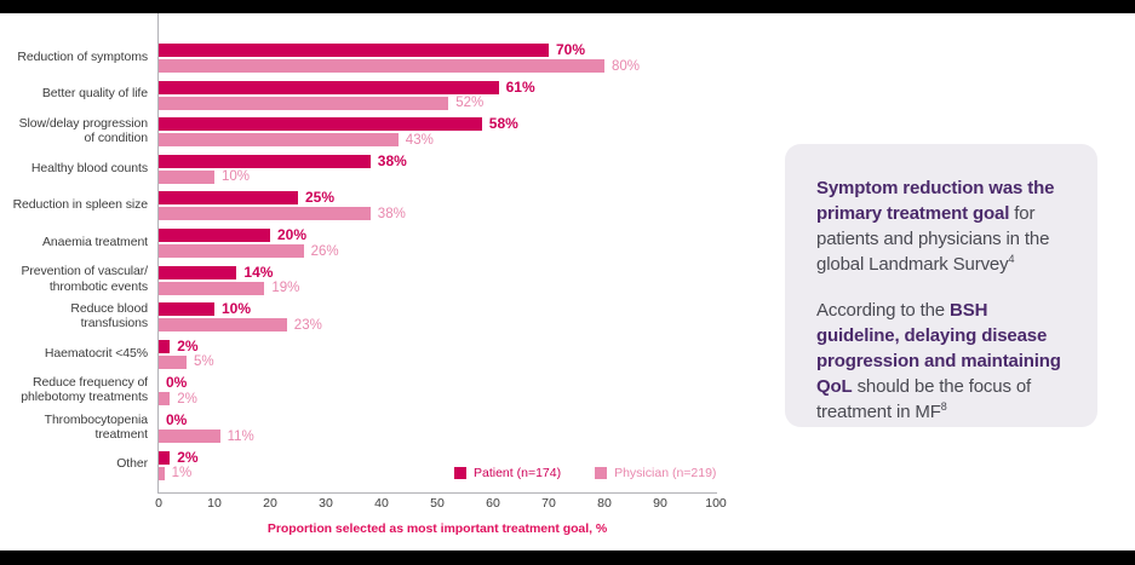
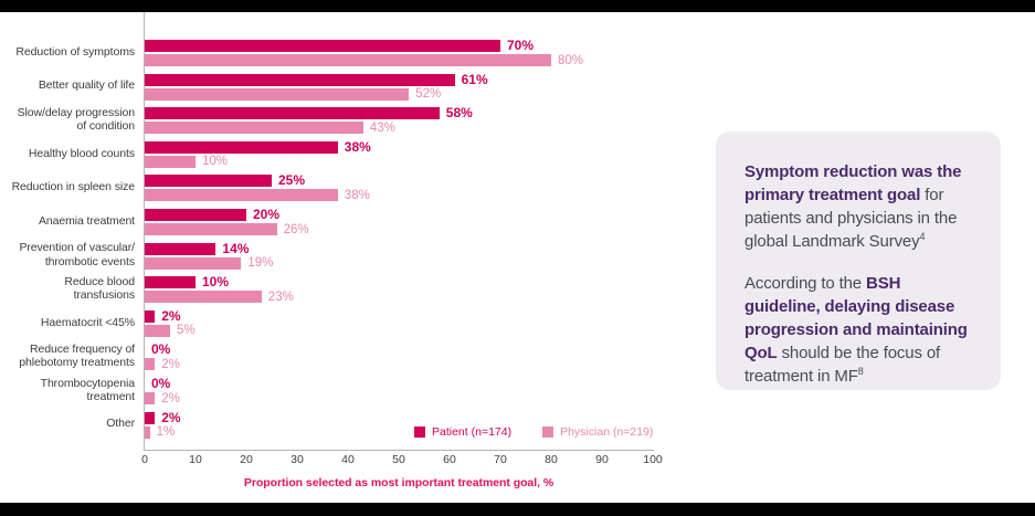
Physician (n=219)/Thrombocytopenia treatment: 11% -> 2%
